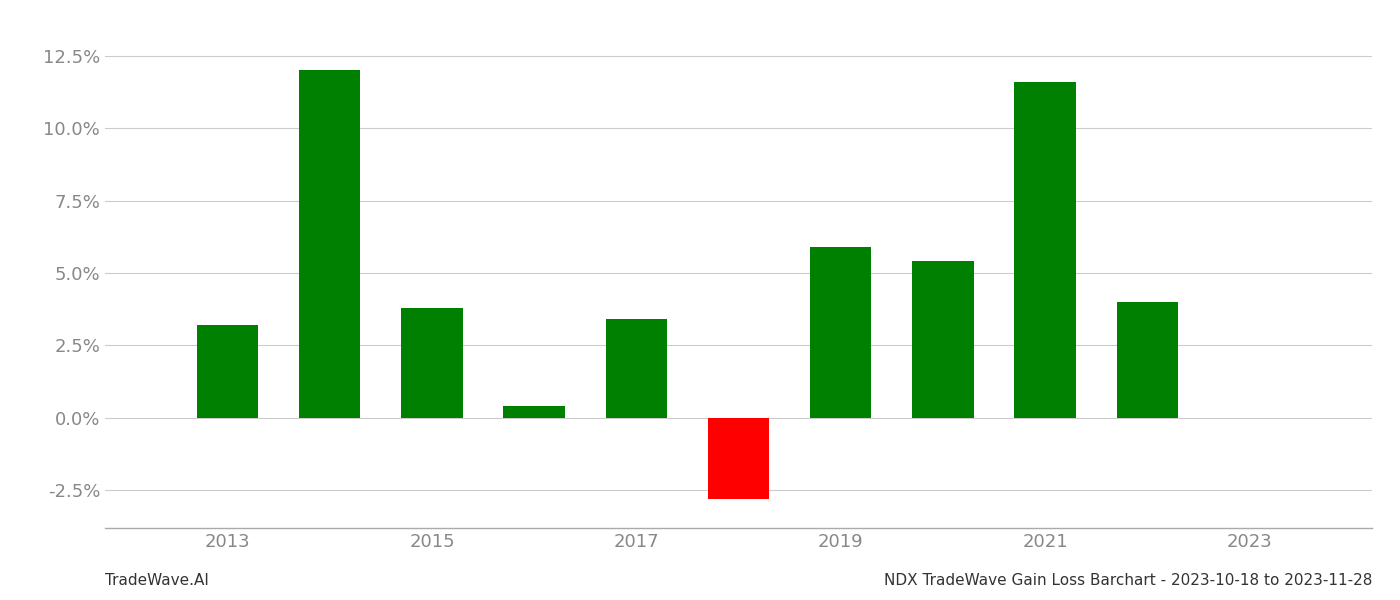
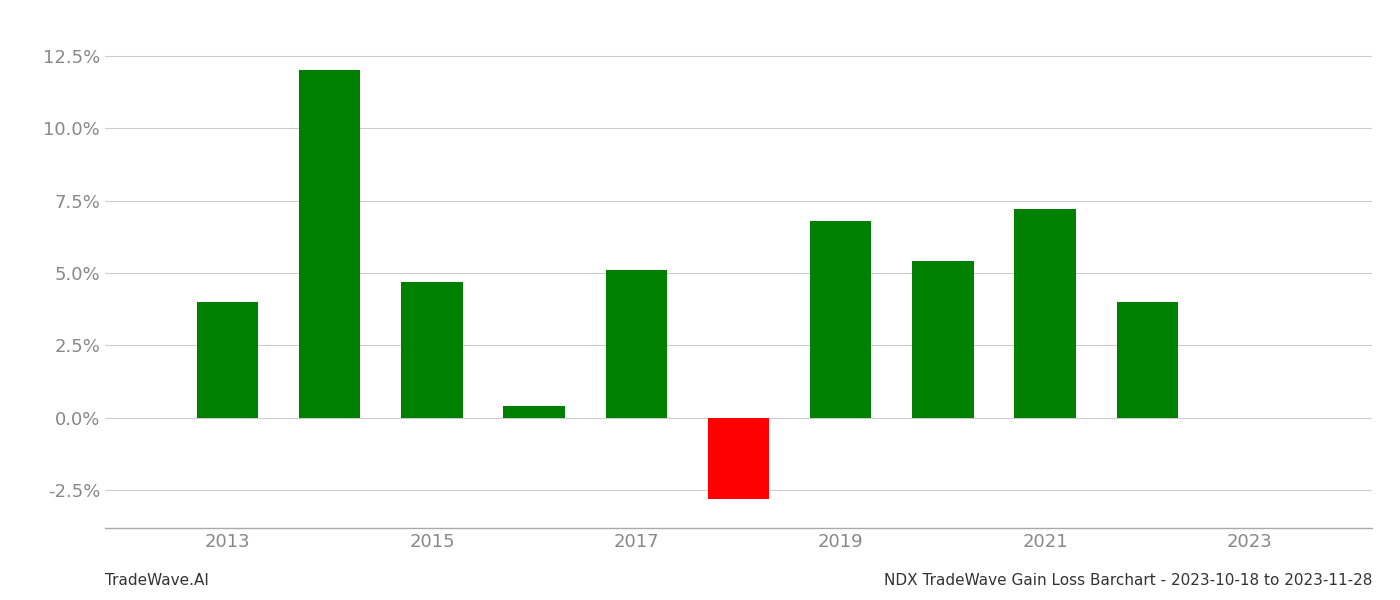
2013: 3.2% -> 4.0%
2015: 3.8% -> 4.7%
2017: 3.4% -> 5.1%
2019: 5.9% -> 6.8%
2021: 11.6% -> 7.2%
